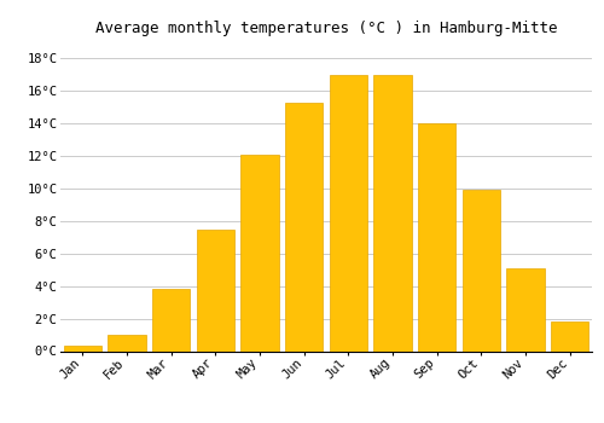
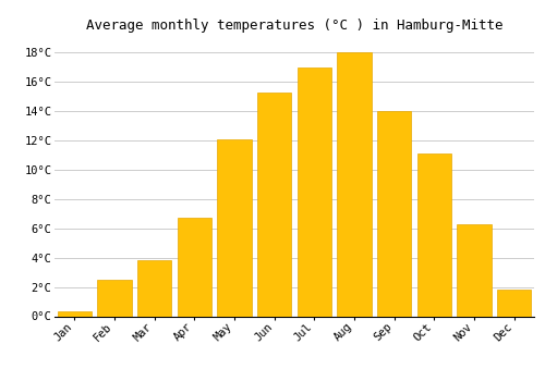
Feb: 1.0°C -> 2.5°C
Apr: 7.5°C -> 6.7°C
Aug: 17.0°C -> 18.0°C
Oct: 9.9°C -> 11.1°C
Nov: 5.1°C -> 6.3°C
